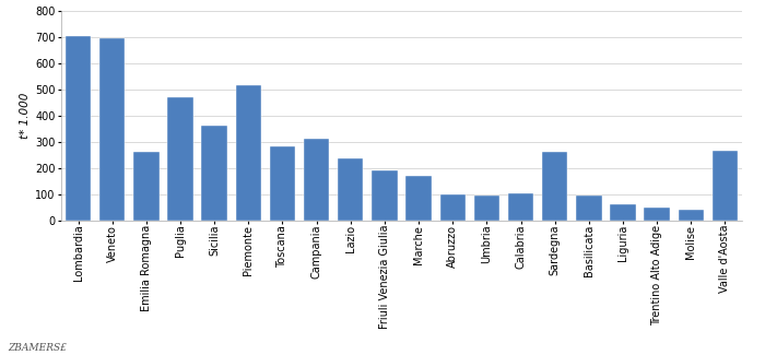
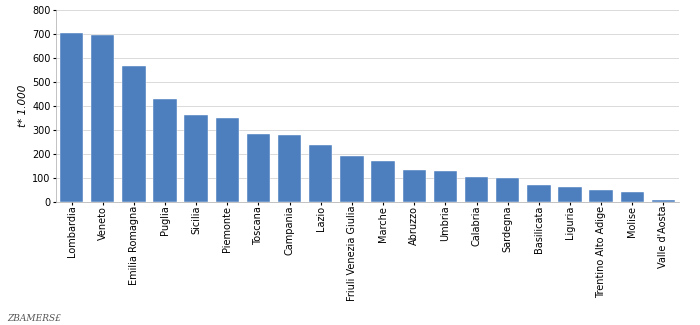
Emilia Romagna: 260 -> 565
Puglia: 470 -> 428
Piemonte: 515 -> 348
Campania: 310 -> 276
Abruzzo: 100 -> 133
Umbria: 95 -> 128
Sardegna: 260 -> 97
Basilicata: 95 -> 68
Valle d'Aosta: 265 -> 5
